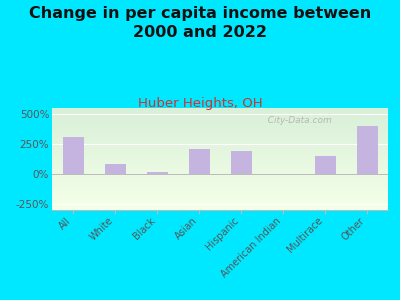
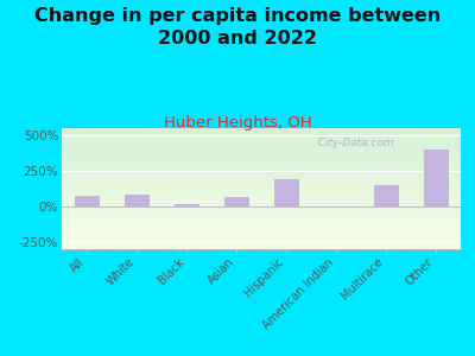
All: 310% -> 80%
Asian: 210% -> 60%
